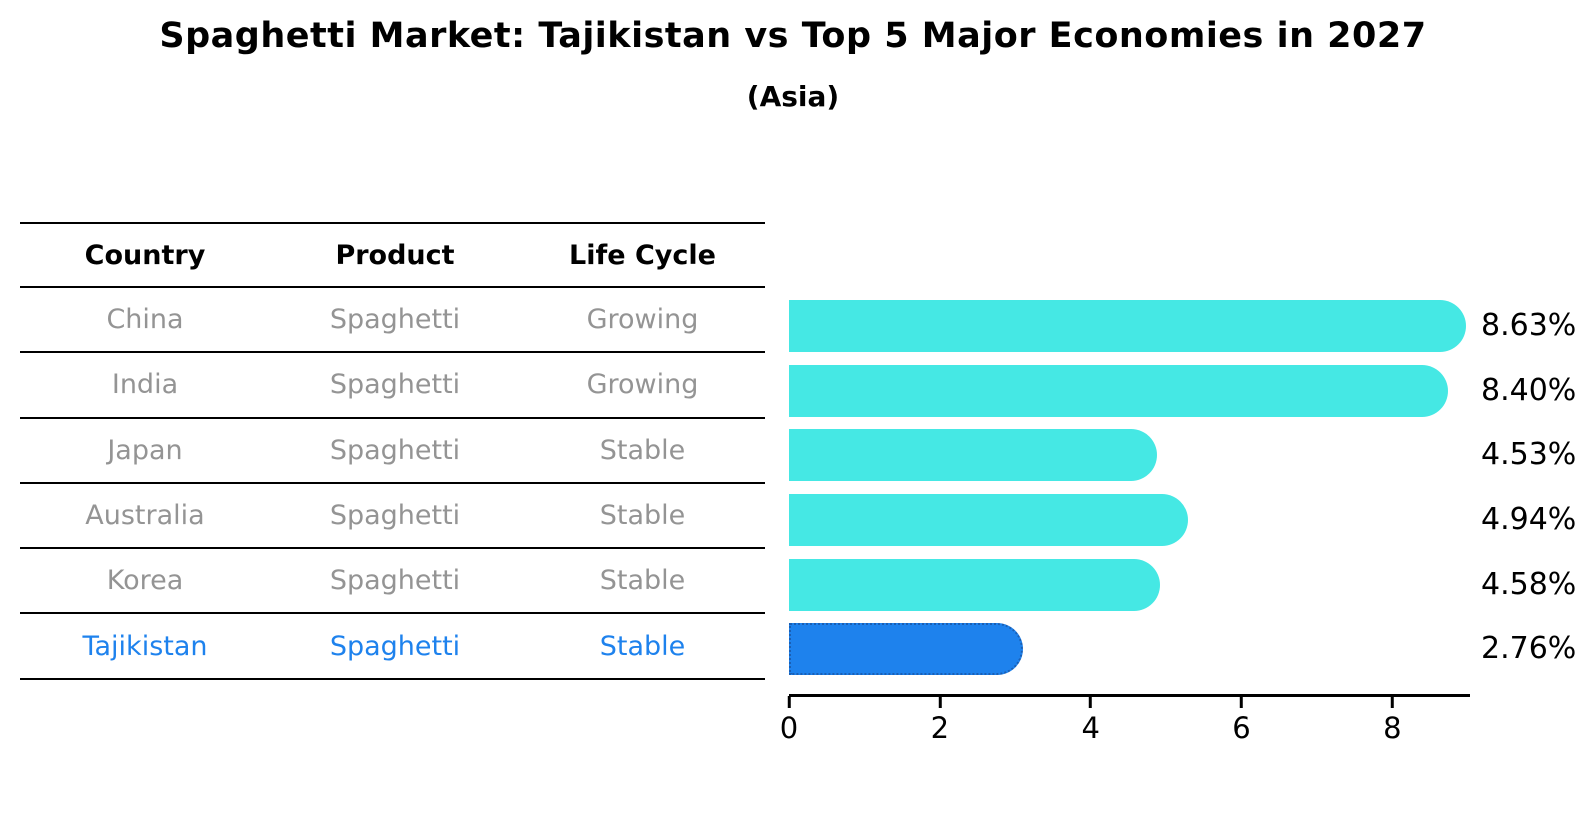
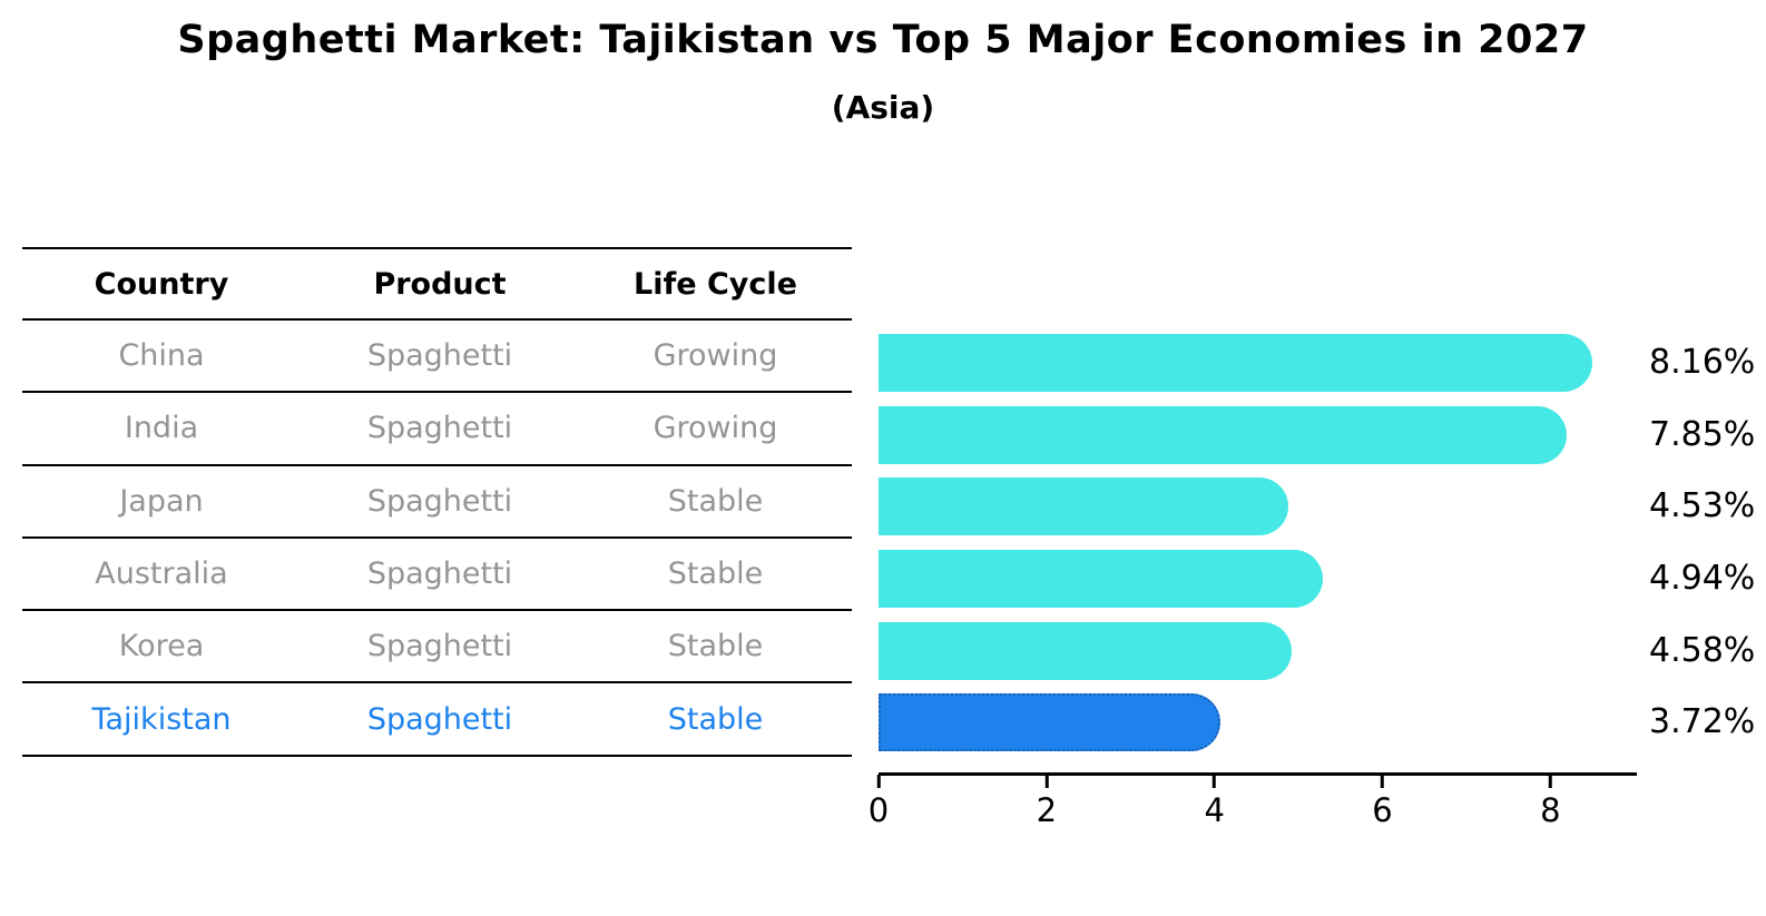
China: 8.63% -> 8.16%
India: 8.40% -> 7.85%
Tajikistan: 2.76% -> 3.72%
